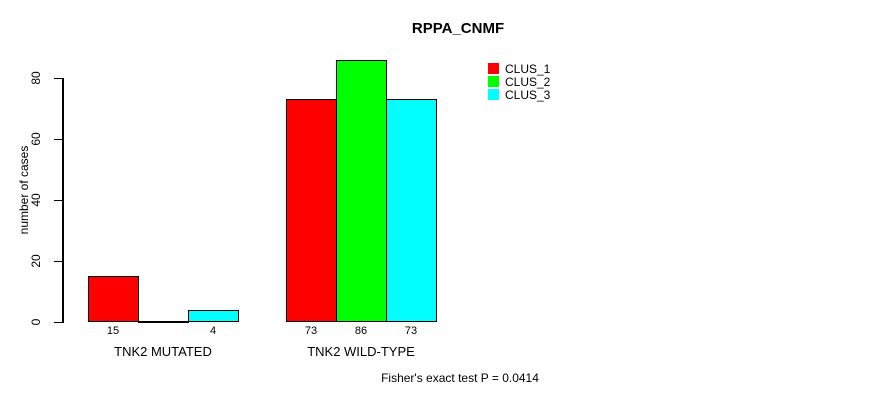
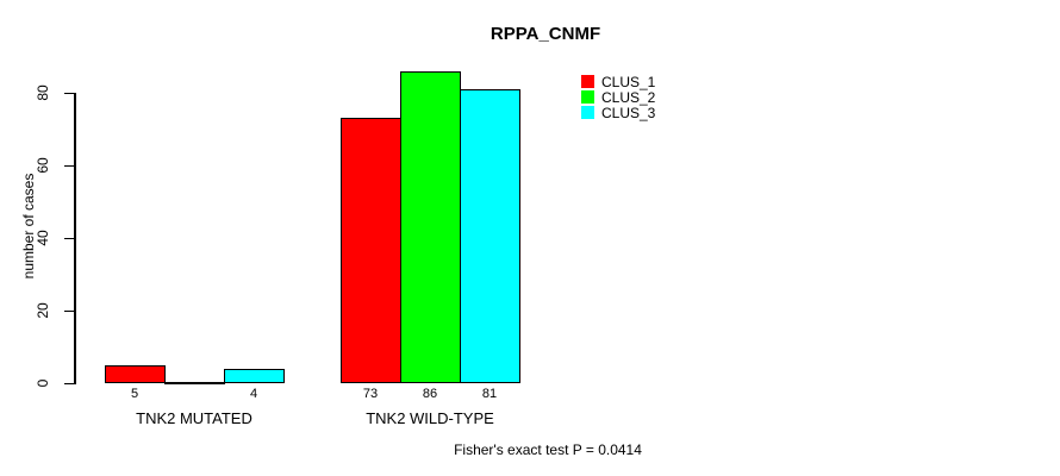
CLUS_1/TNK2 MUTATED: 15 -> 5
CLUS_3/TNK2 WILD-TYPE: 73 -> 81
